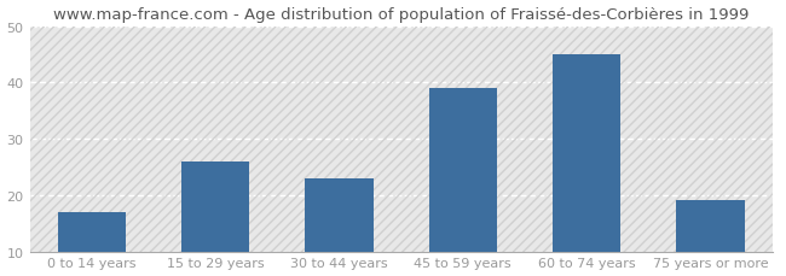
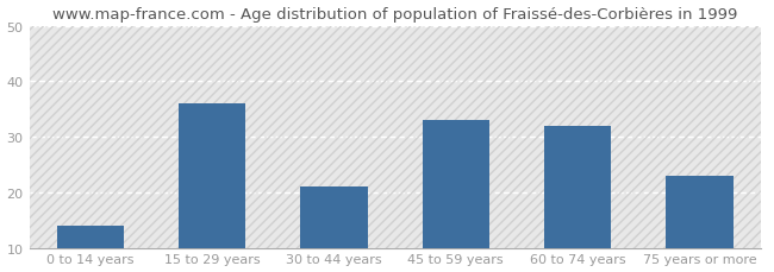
0 to 14 years: 17 -> 14
15 to 29 years: 26 -> 36
30 to 44 years: 23 -> 21
45 to 59 years: 39 -> 33
60 to 74 years: 45 -> 32
75 years or more: 19 -> 23
